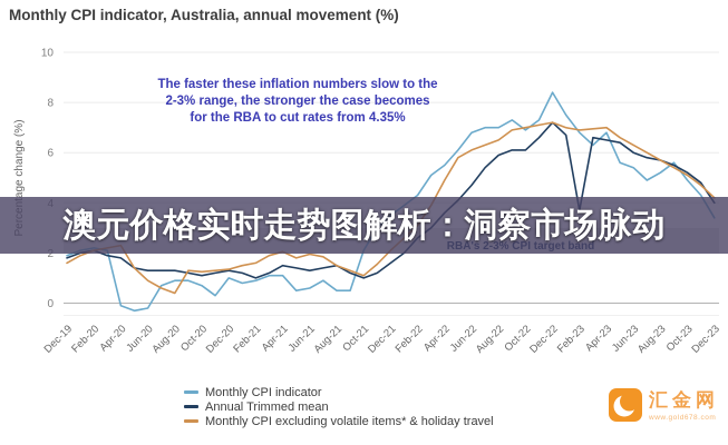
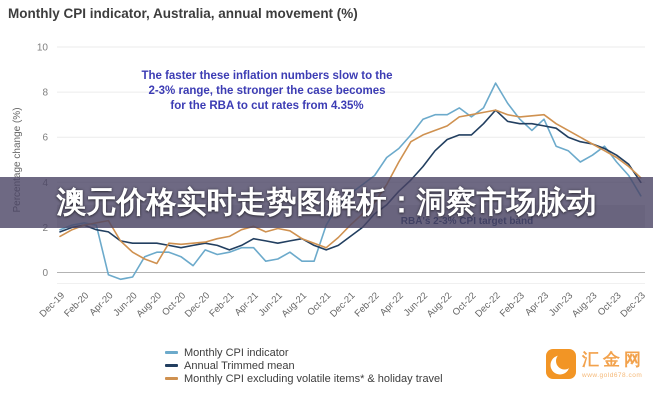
Annual Trimmed mean/Feb-23: 3.7 -> 6.6
